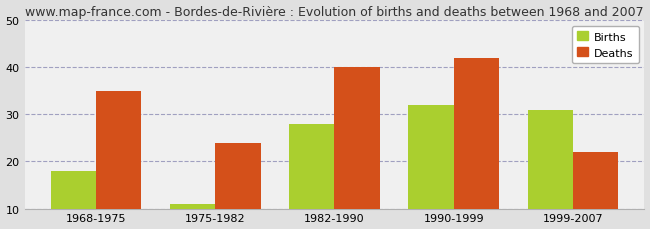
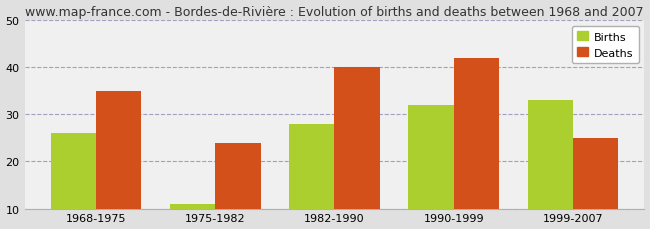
Births/1968-1975: 18 -> 26
Births/1999-2007: 31 -> 33
Deaths/1999-2007: 22 -> 25
